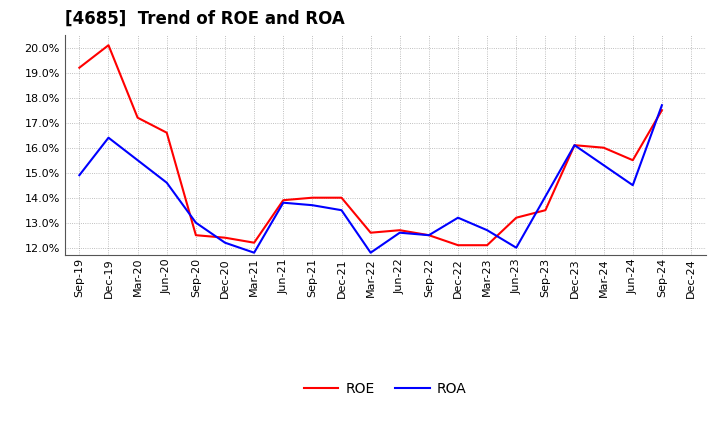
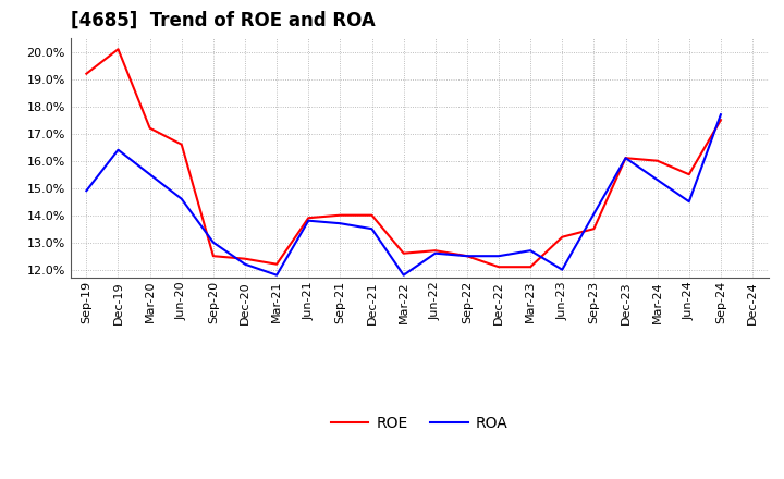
ROA/Dec-22: 13.2% -> 12.5%
